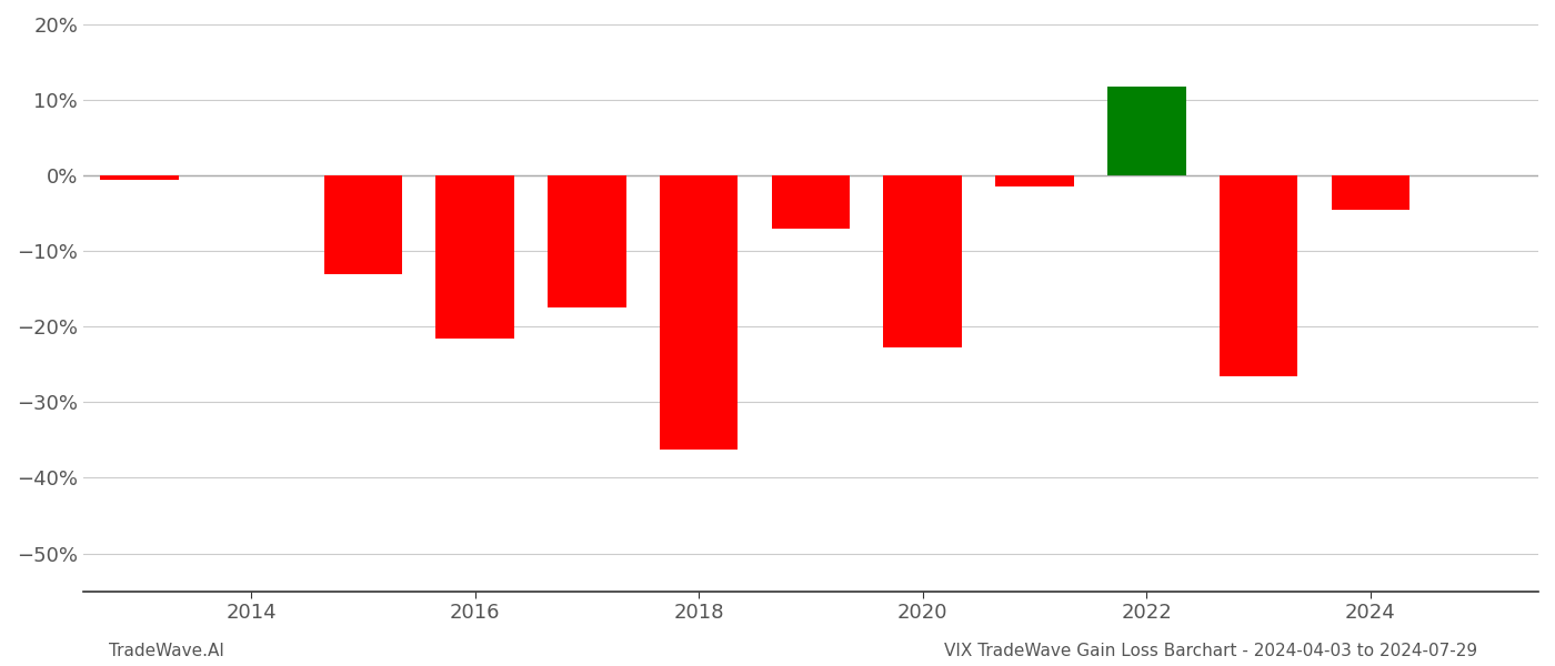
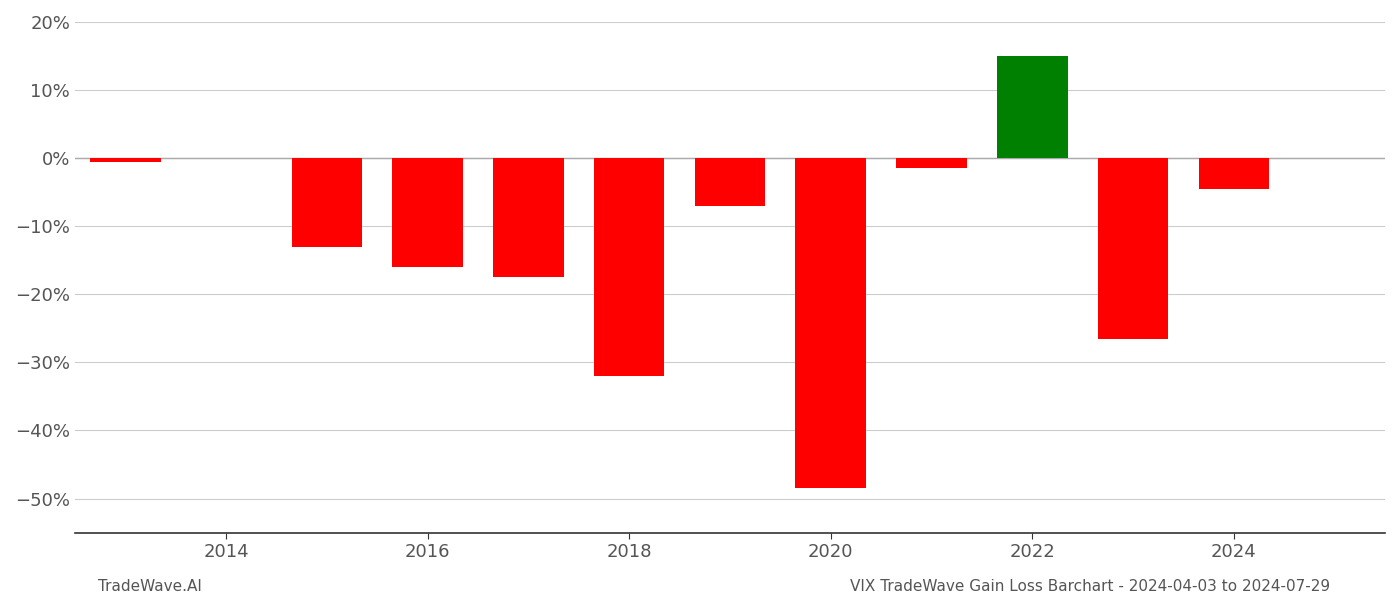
2016: -21.6% -> -16.0%
2018: -36.2% -> -32.0%
2020: -22.8% -> -48.5%
2022: 11.8% -> 15.0%
